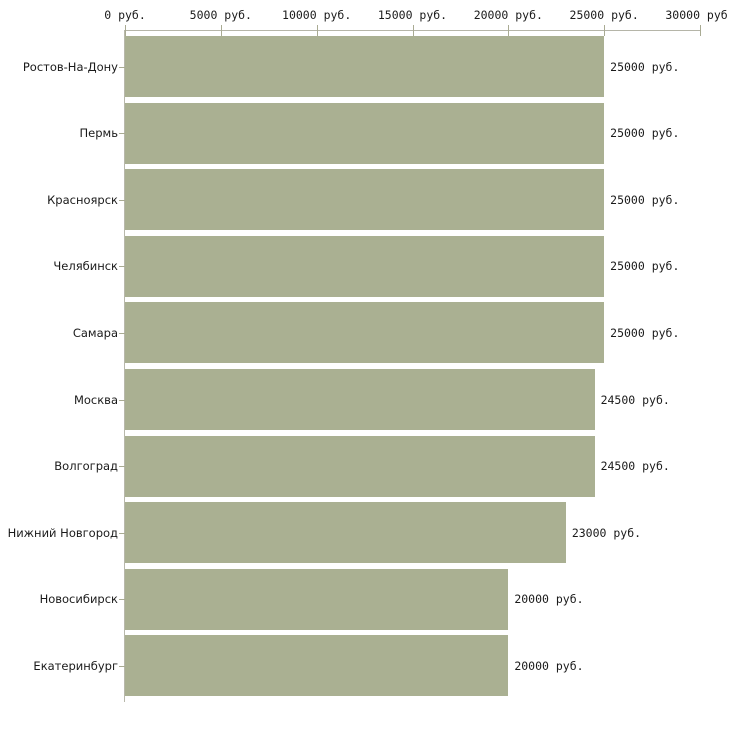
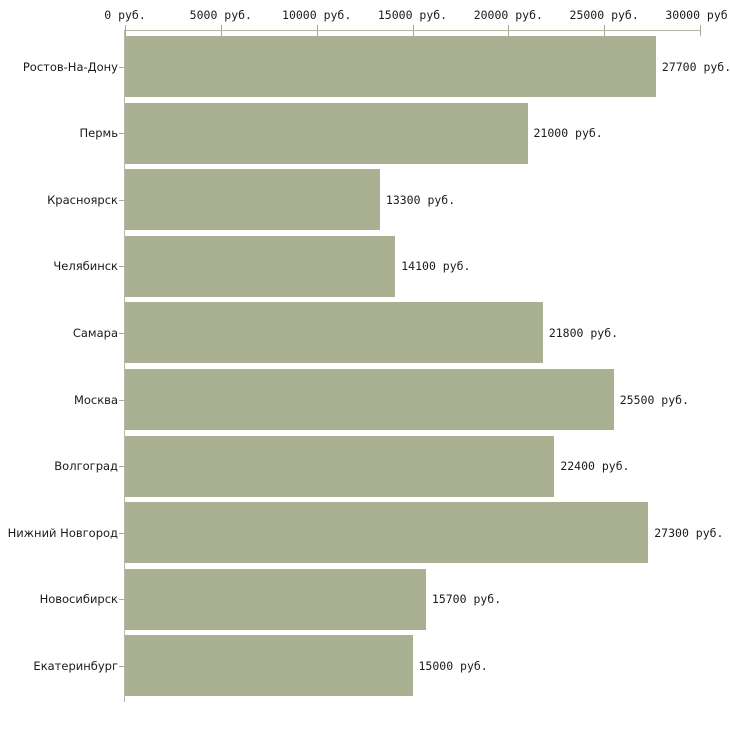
Ростов-На-Дону: 25000 -> 27700
Пермь: 25000 -> 21000
Красноярск: 25000 -> 13300
Челябинск: 25000 -> 14100
Самара: 25000 -> 21800
Москва: 24500 -> 25500
Волгоград: 24500 -> 22400
Нижний Новгород: 23000 -> 27300
Новосибирск: 20000 -> 15700
Екатеринбург: 20000 -> 15000
